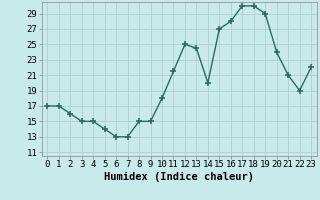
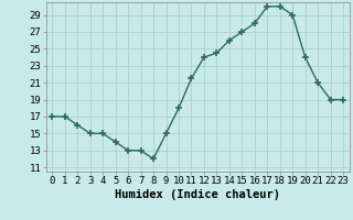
8: 15.0 -> 12.0
12: 25.0 -> 24.0
14: 20.0 -> 26.0
23: 22.0 -> 19.0
